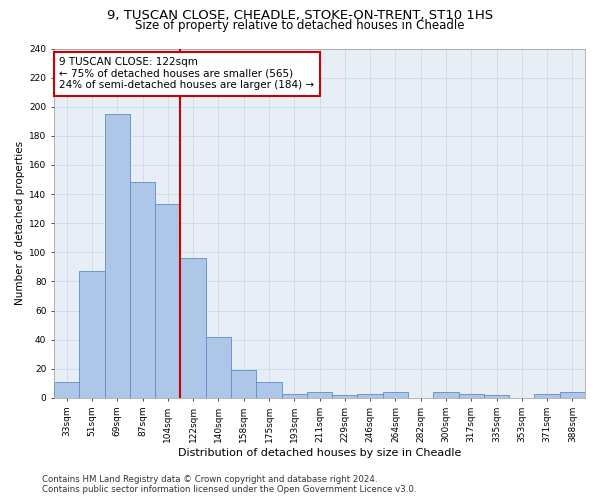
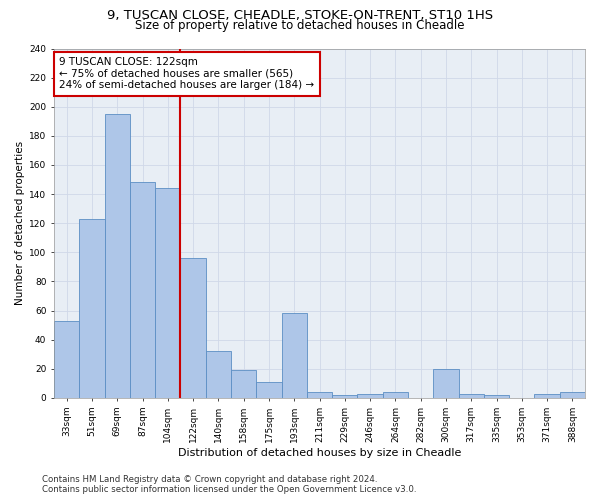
33sqm: 11 -> 53
51sqm: 87 -> 123
104sqm: 133 -> 144
140sqm: 42 -> 32
193sqm: 3 -> 58
300sqm: 4 -> 20
